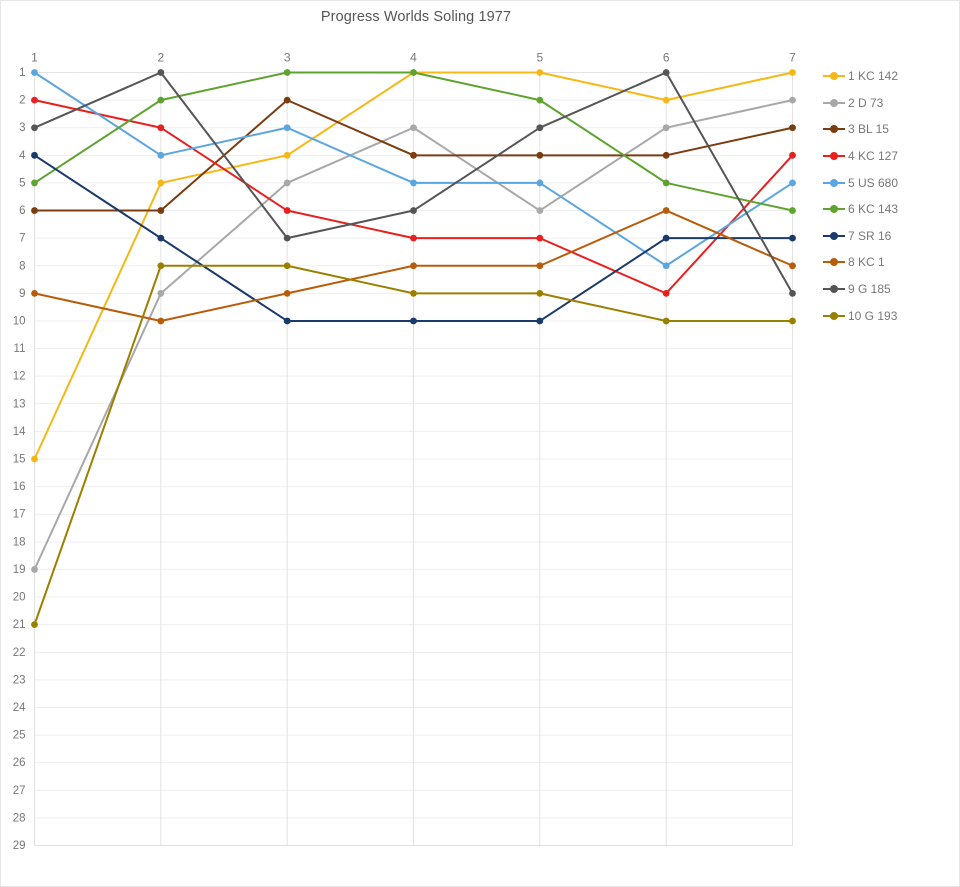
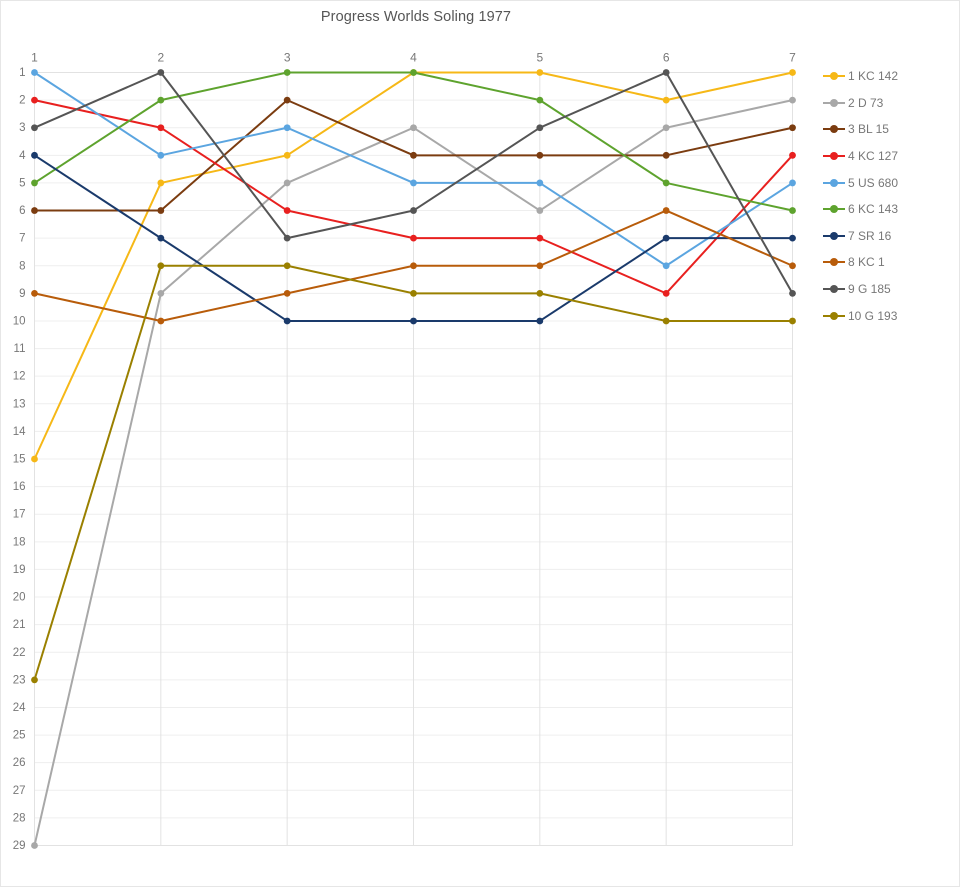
2 D 73/1: 19 -> 29
10 G 193/1: 21 -> 23
